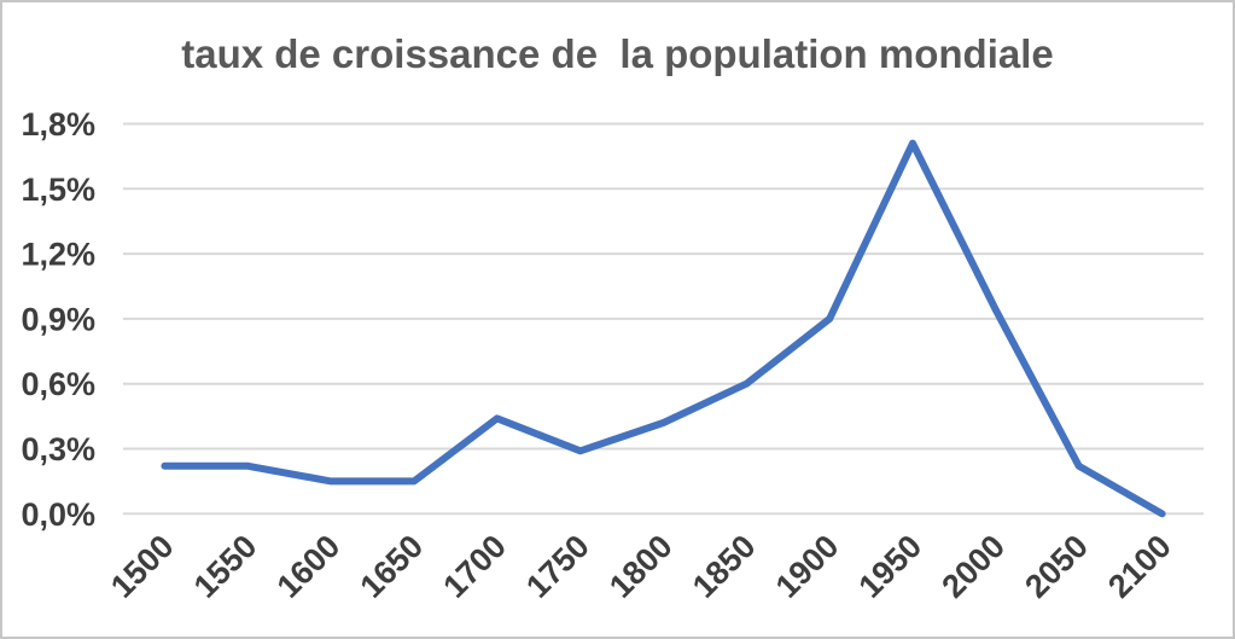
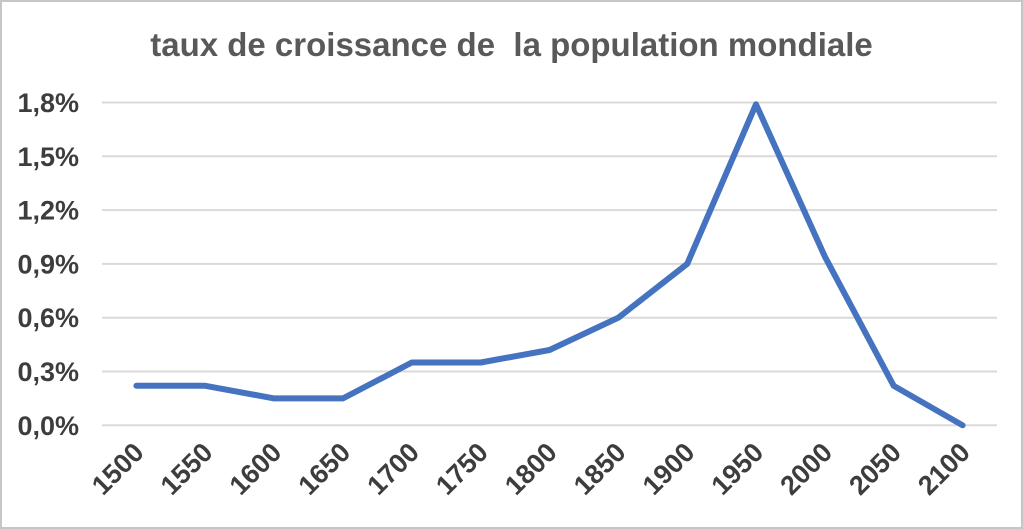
1700: 0,44% -> 0,35%
1750: 0,29% -> 0,35%
1950: 1,71% -> 1,79%
